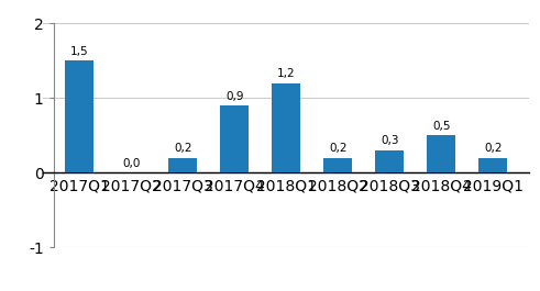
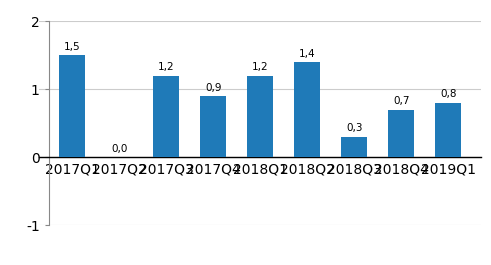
2017Q3: 0,2 -> 1,2
2018Q2: 0,2 -> 1,4
2018Q4: 0,5 -> 0,7
2019Q1: 0,2 -> 0,8
